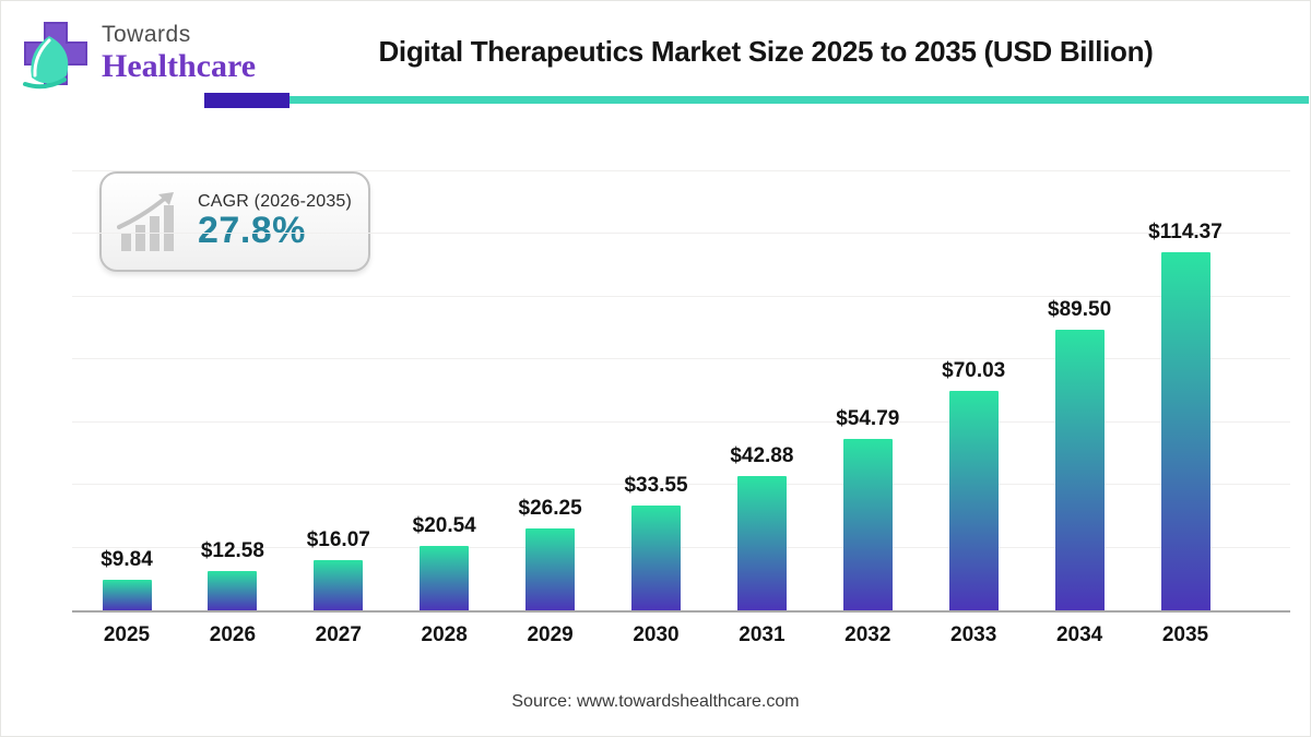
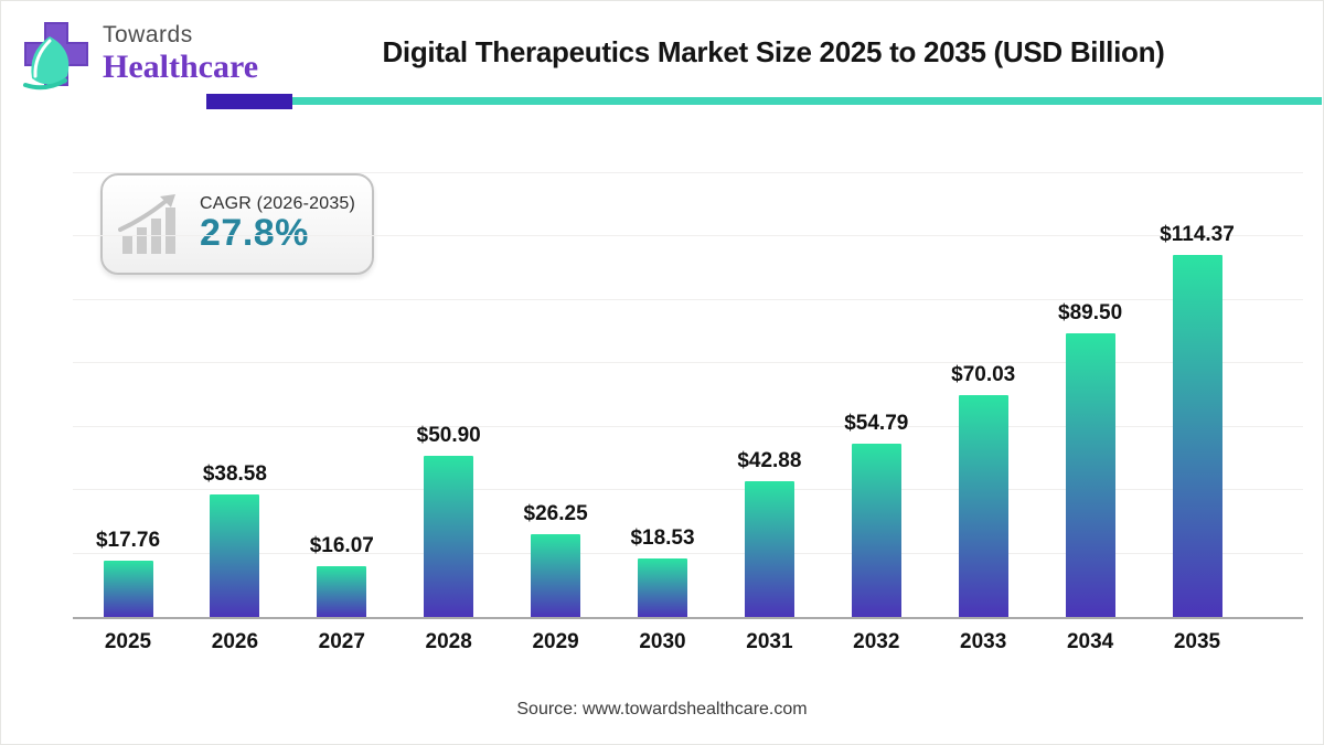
2025: $9.84 -> $17.76
2026: $12.58 -> $38.58
2028: $20.54 -> $50.90
2030: $33.55 -> $18.53
